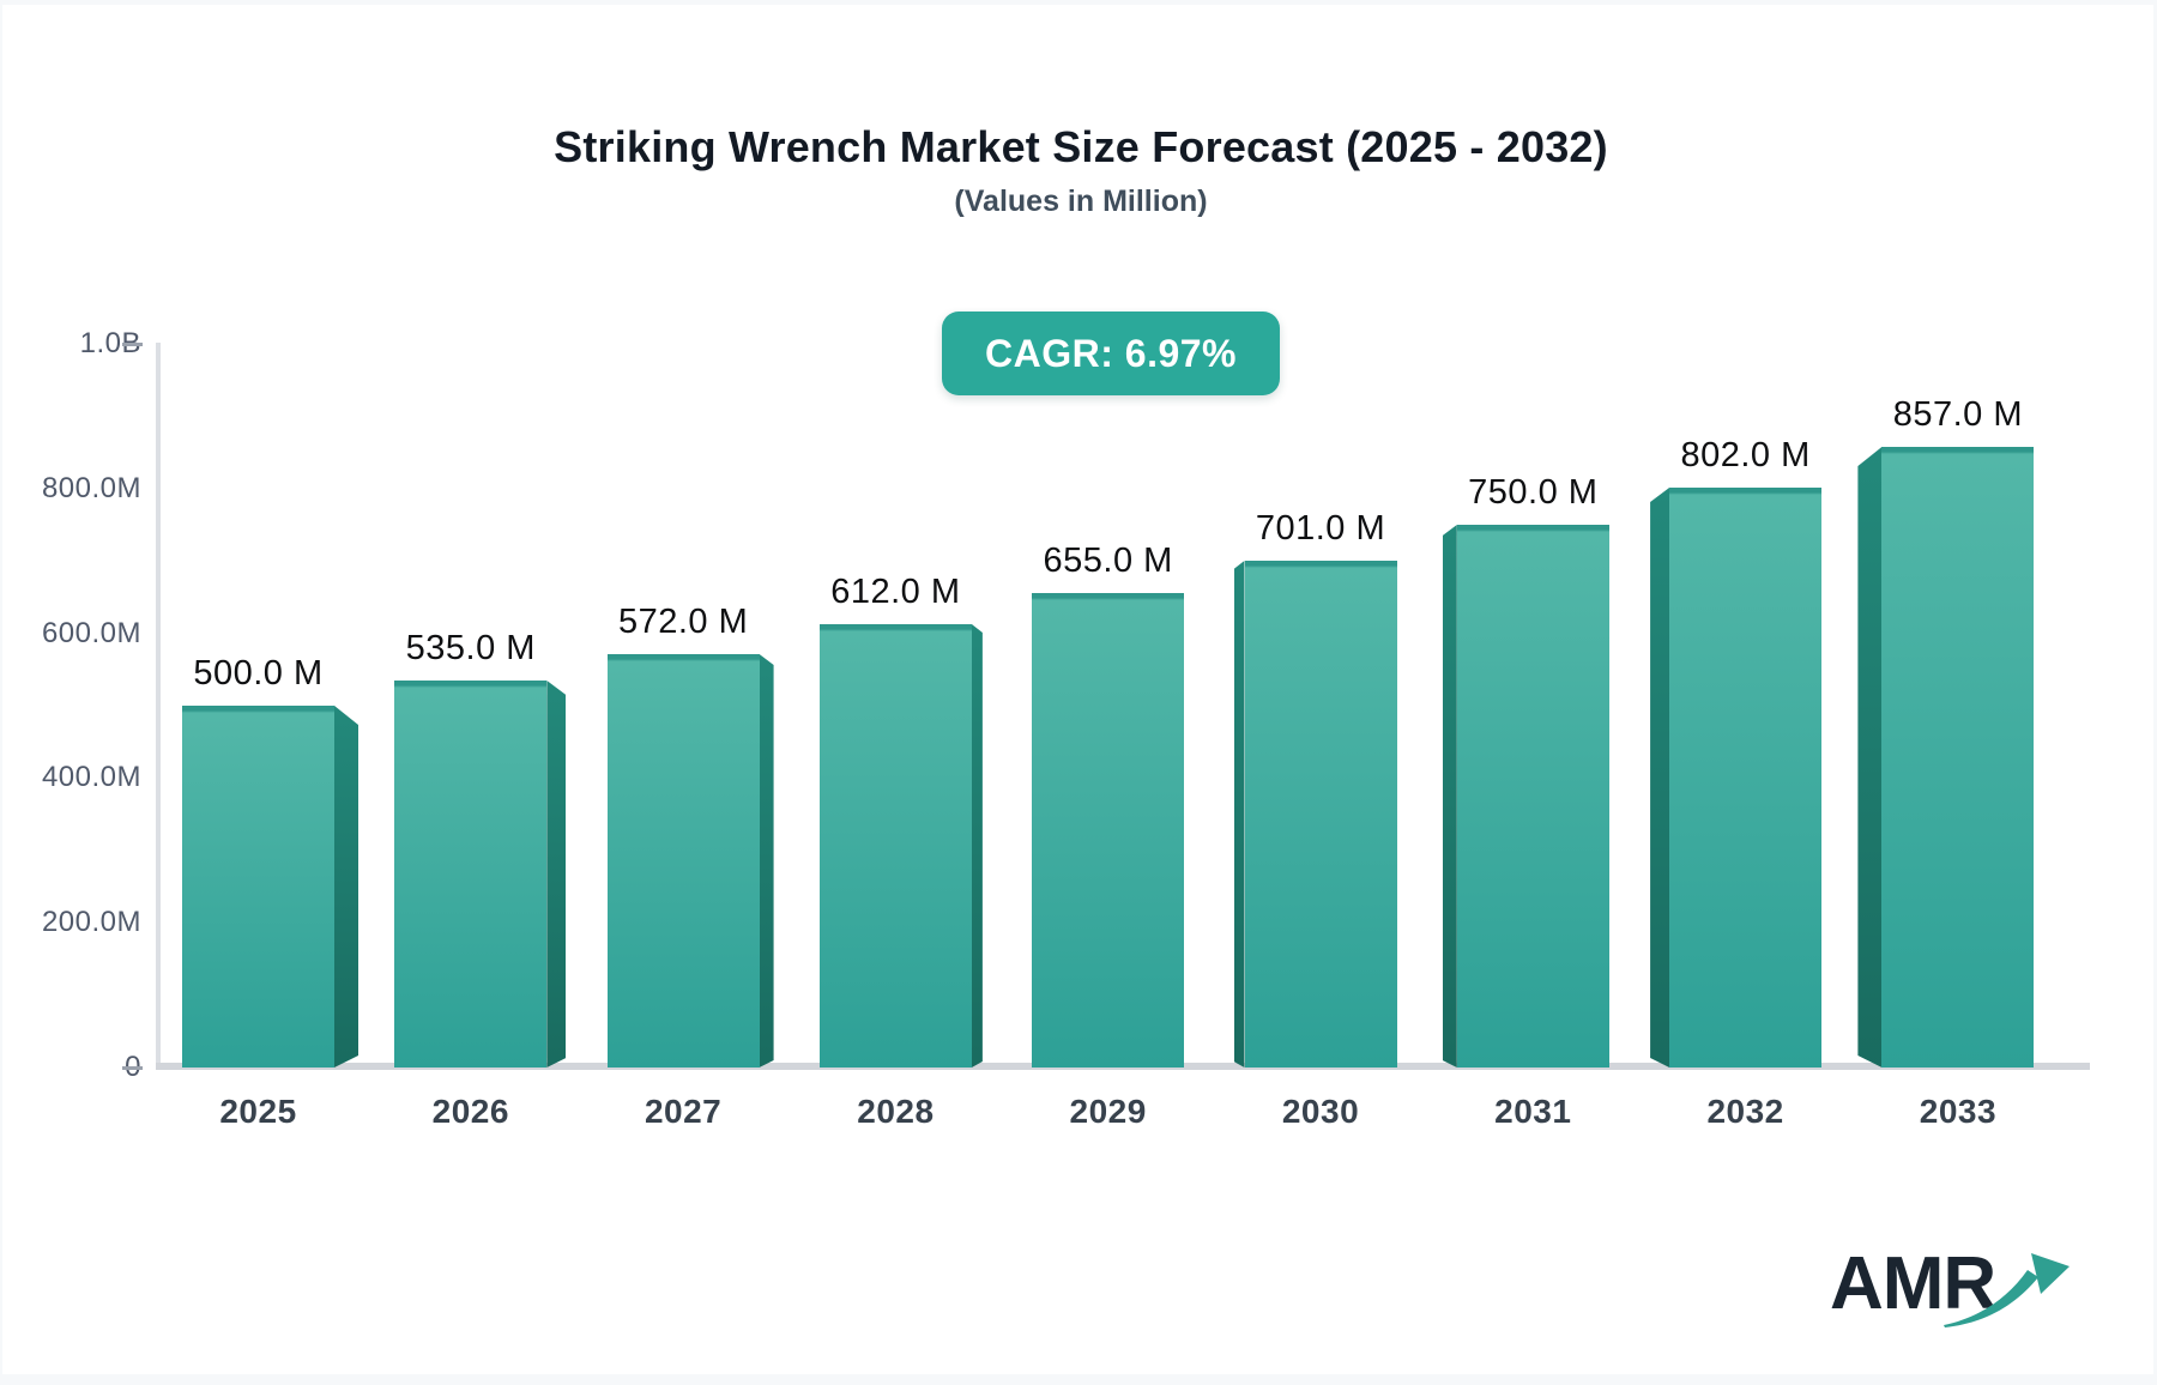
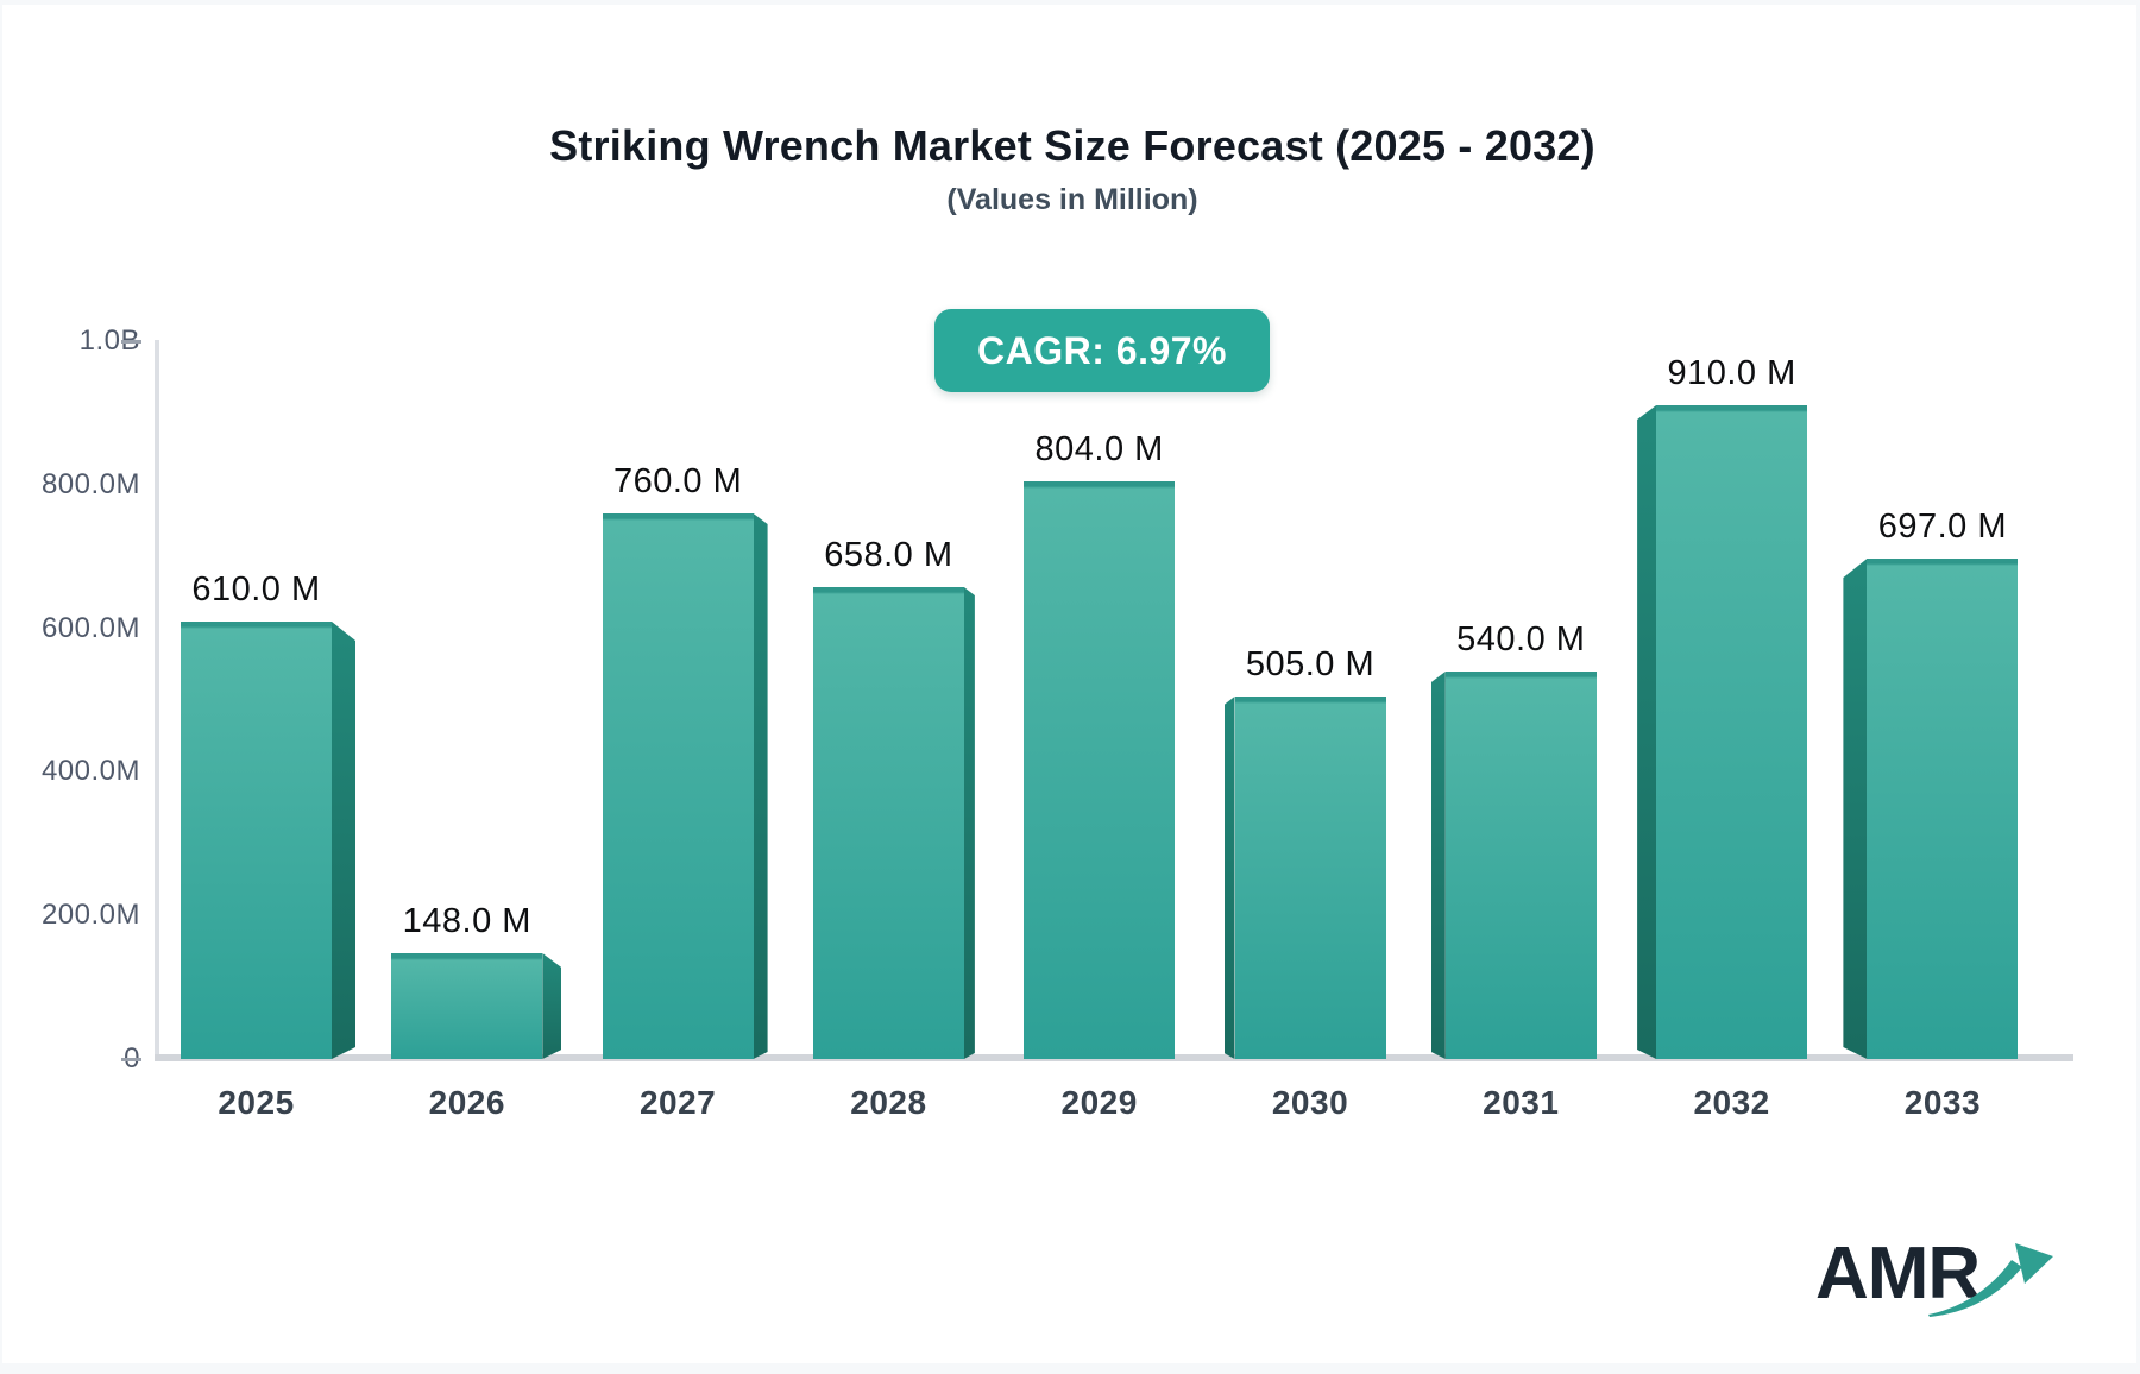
2025: 500.0 -> 610.0
2026: 535.0 -> 148.0
2027: 572.0 -> 760.0
2028: 612.0 -> 658.0
2029: 655.0 -> 804.0
2030: 701.0 -> 505.0
2031: 750.0 -> 540.0
2032: 802.0 -> 910.0
2033: 857.0 -> 697.0
